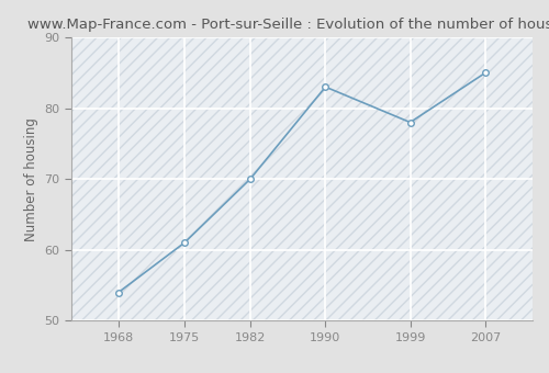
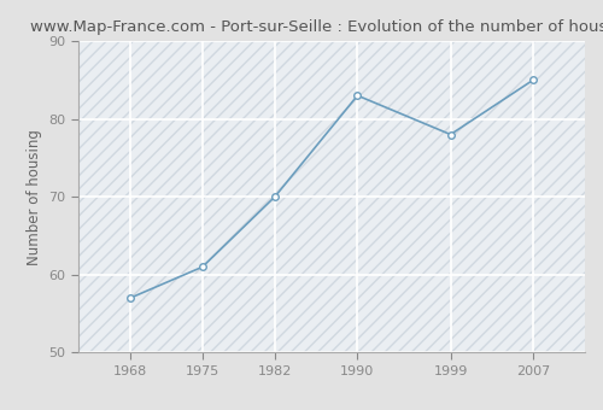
1968: 54 -> 57
